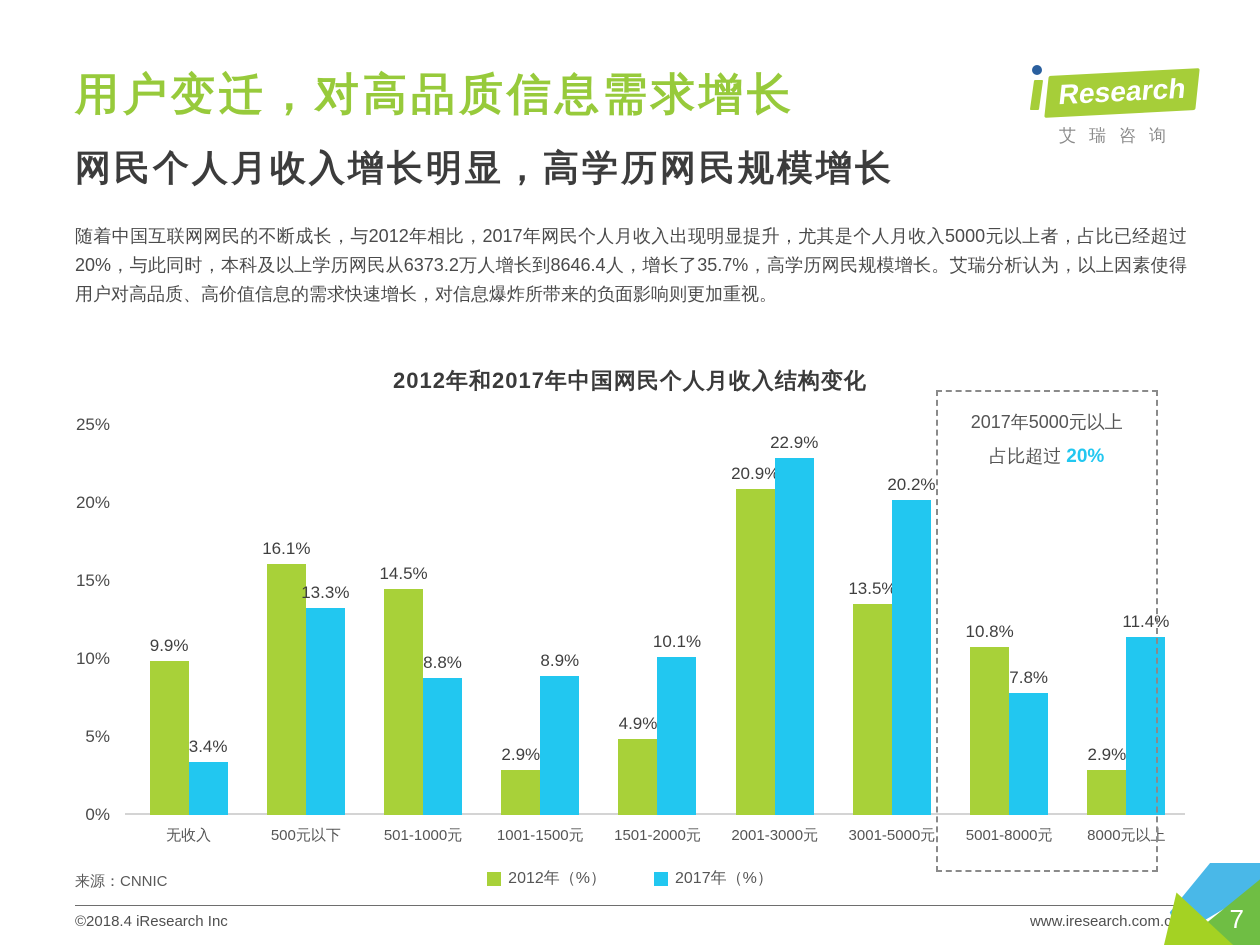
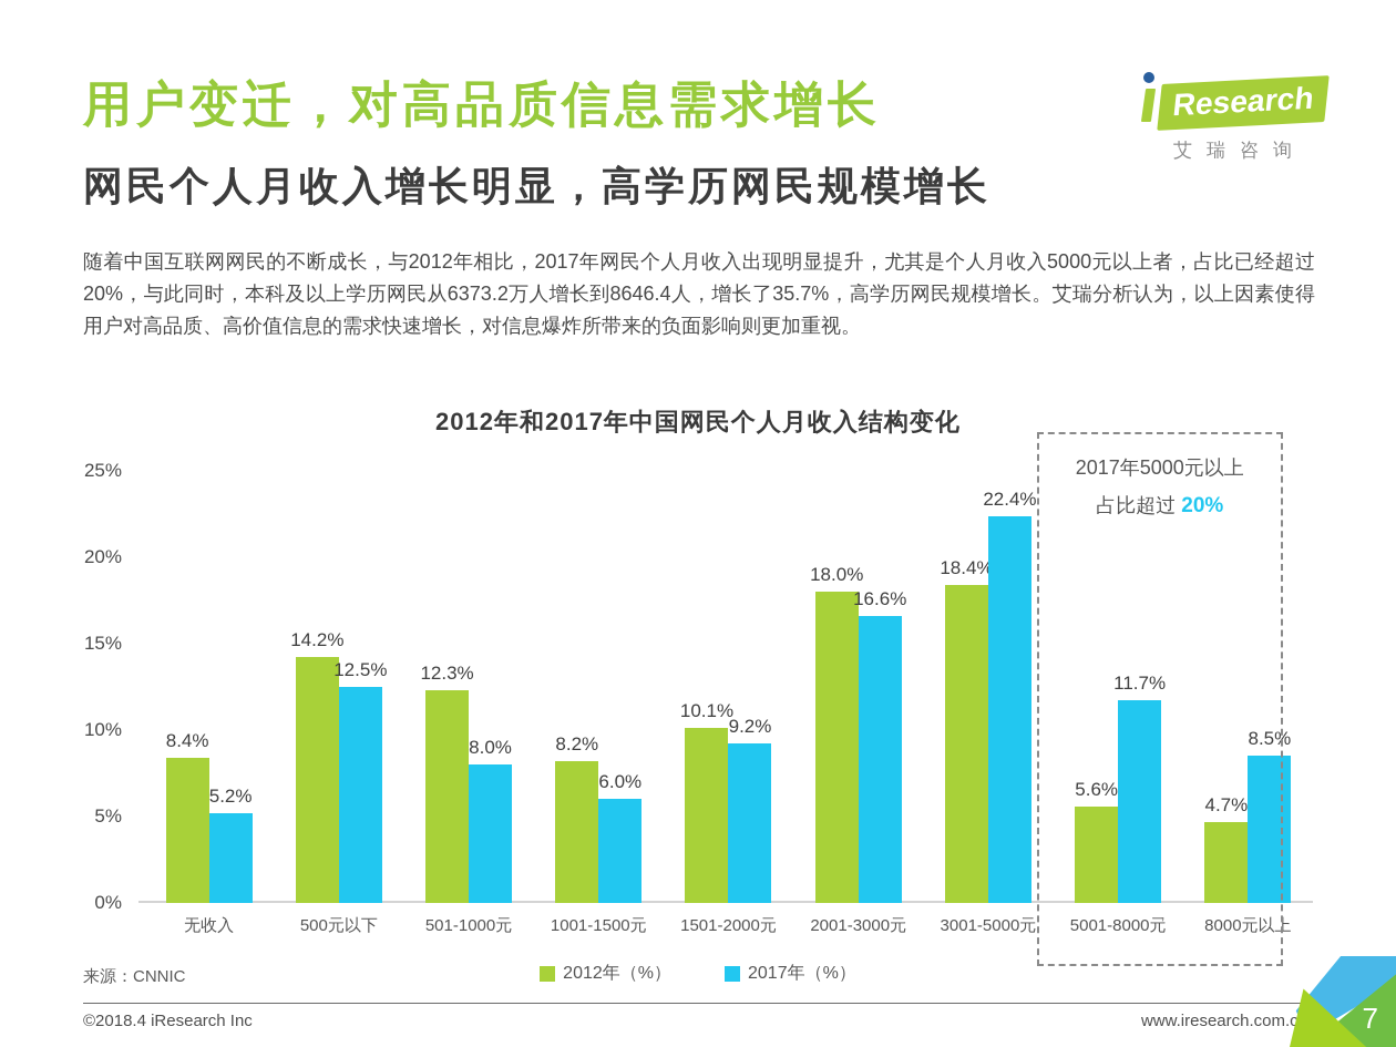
2012年（%）/无收入: 9.9% -> 8.4%
2017年（%）/无收入: 3.4% -> 5.2%
2012年（%）/500元以下: 16.1% -> 14.2%
2017年（%）/500元以下: 13.3% -> 12.5%
2012年（%）/501-1000元: 14.5% -> 12.3%
2017年（%）/501-1000元: 8.8% -> 8.0%
2012年（%）/1001-1500元: 2.9% -> 8.2%
2017年（%）/1001-1500元: 8.9% -> 6.0%
2012年（%）/1501-2000元: 4.9% -> 10.1%
2017年（%）/1501-2000元: 10.1% -> 9.2%
2012年（%）/2001-3000元: 20.9% -> 18.0%
2017年（%）/2001-3000元: 22.9% -> 16.6%
2012年（%）/3001-5000元: 13.5% -> 18.4%
2017年（%）/3001-5000元: 20.2% -> 22.4%
2012年（%）/5001-8000元: 10.8% -> 5.6%
2017年（%）/5001-8000元: 7.8% -> 11.7%
2012年（%）/8000元以上: 2.9% -> 4.7%
2017年（%）/8000元以上: 11.4% -> 8.5%
